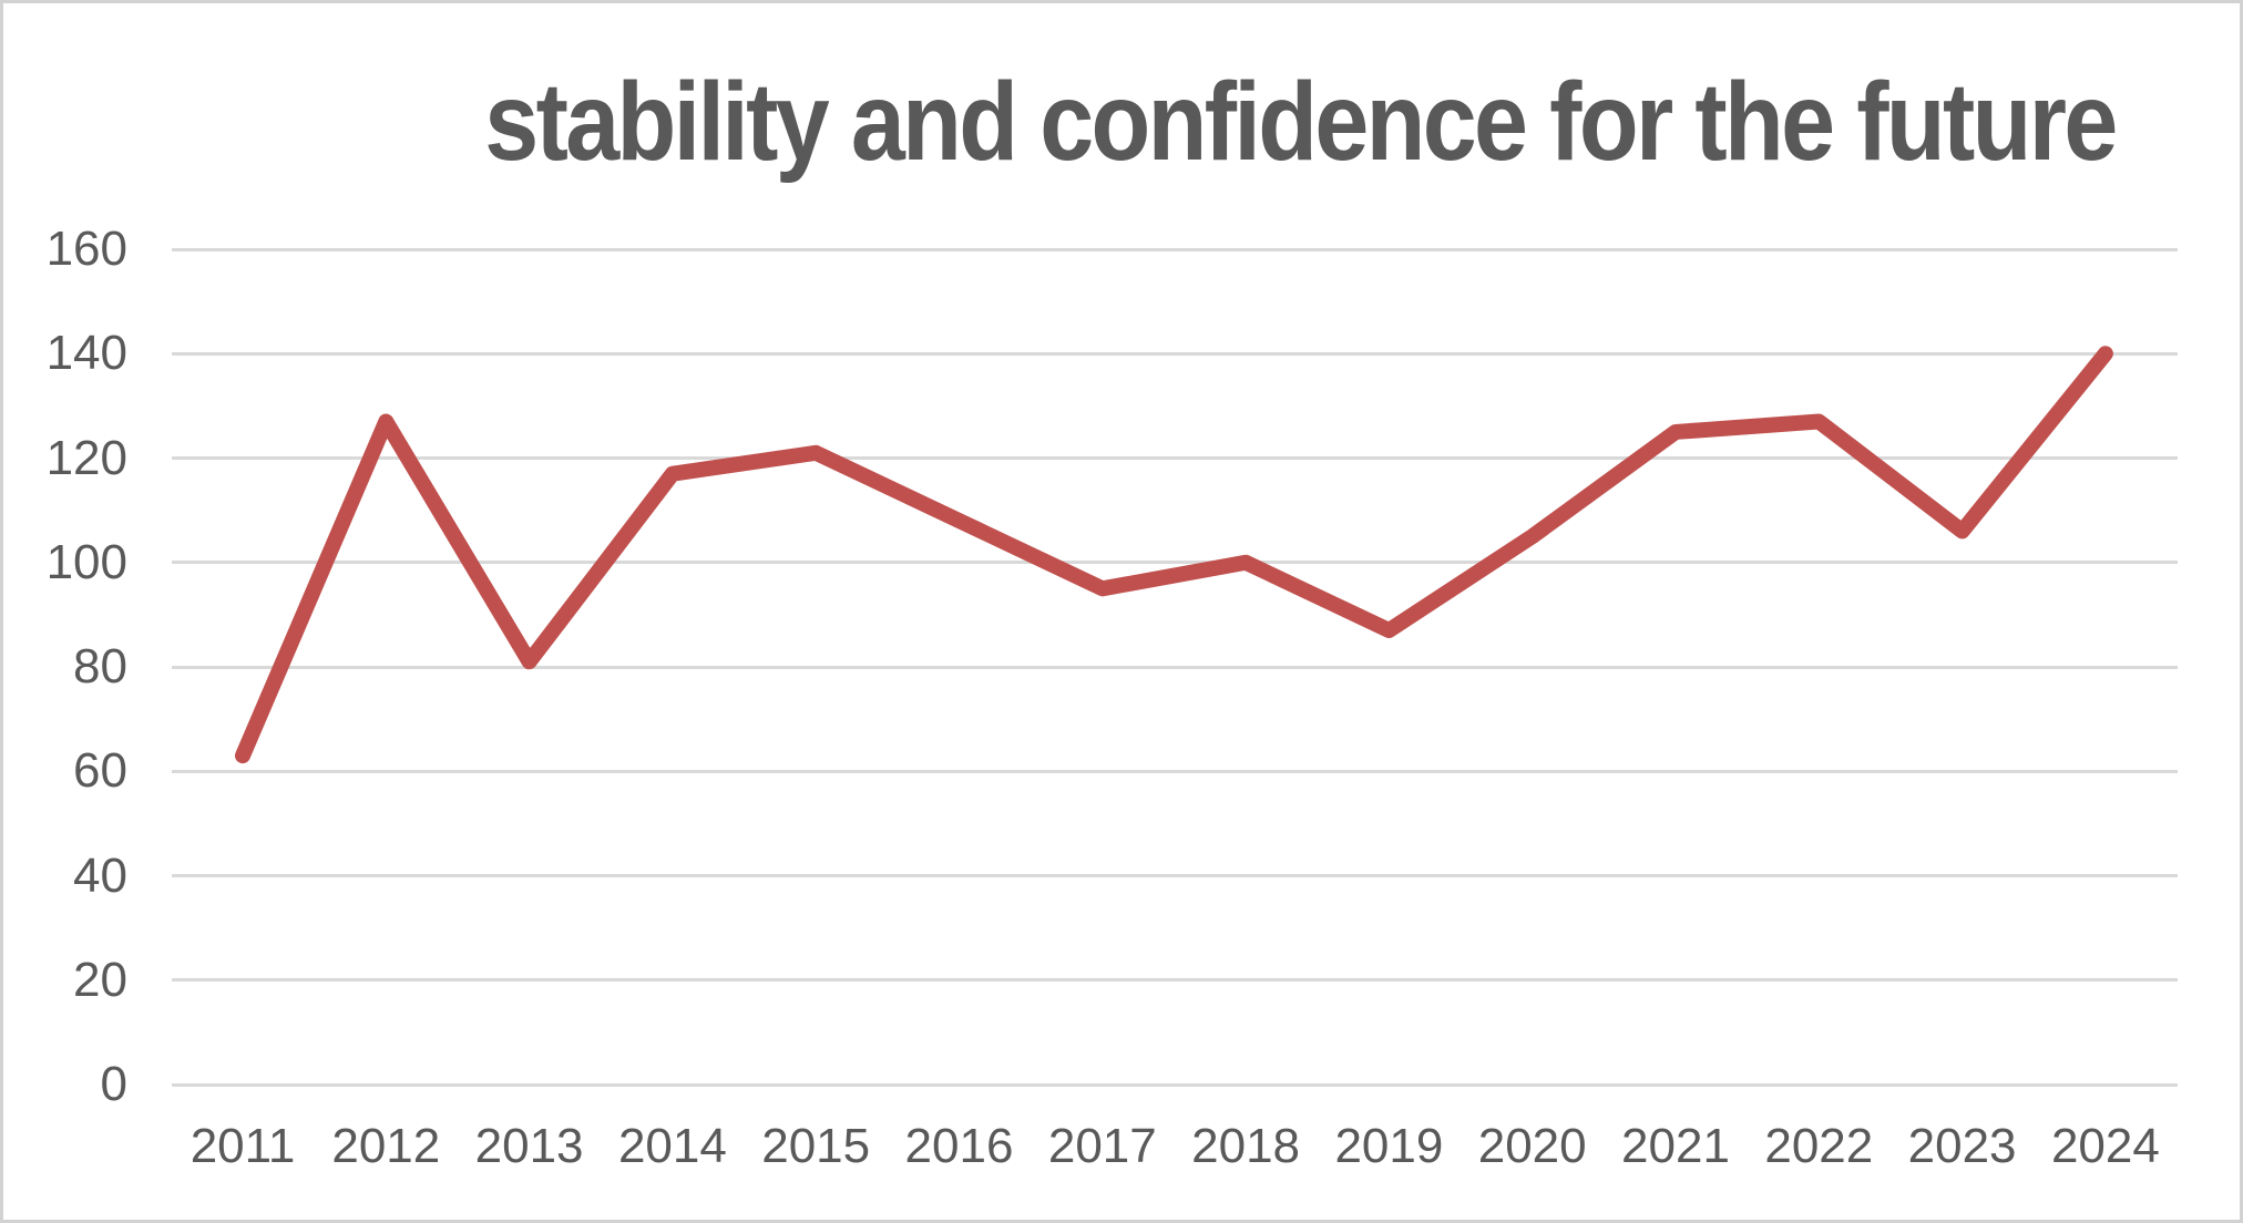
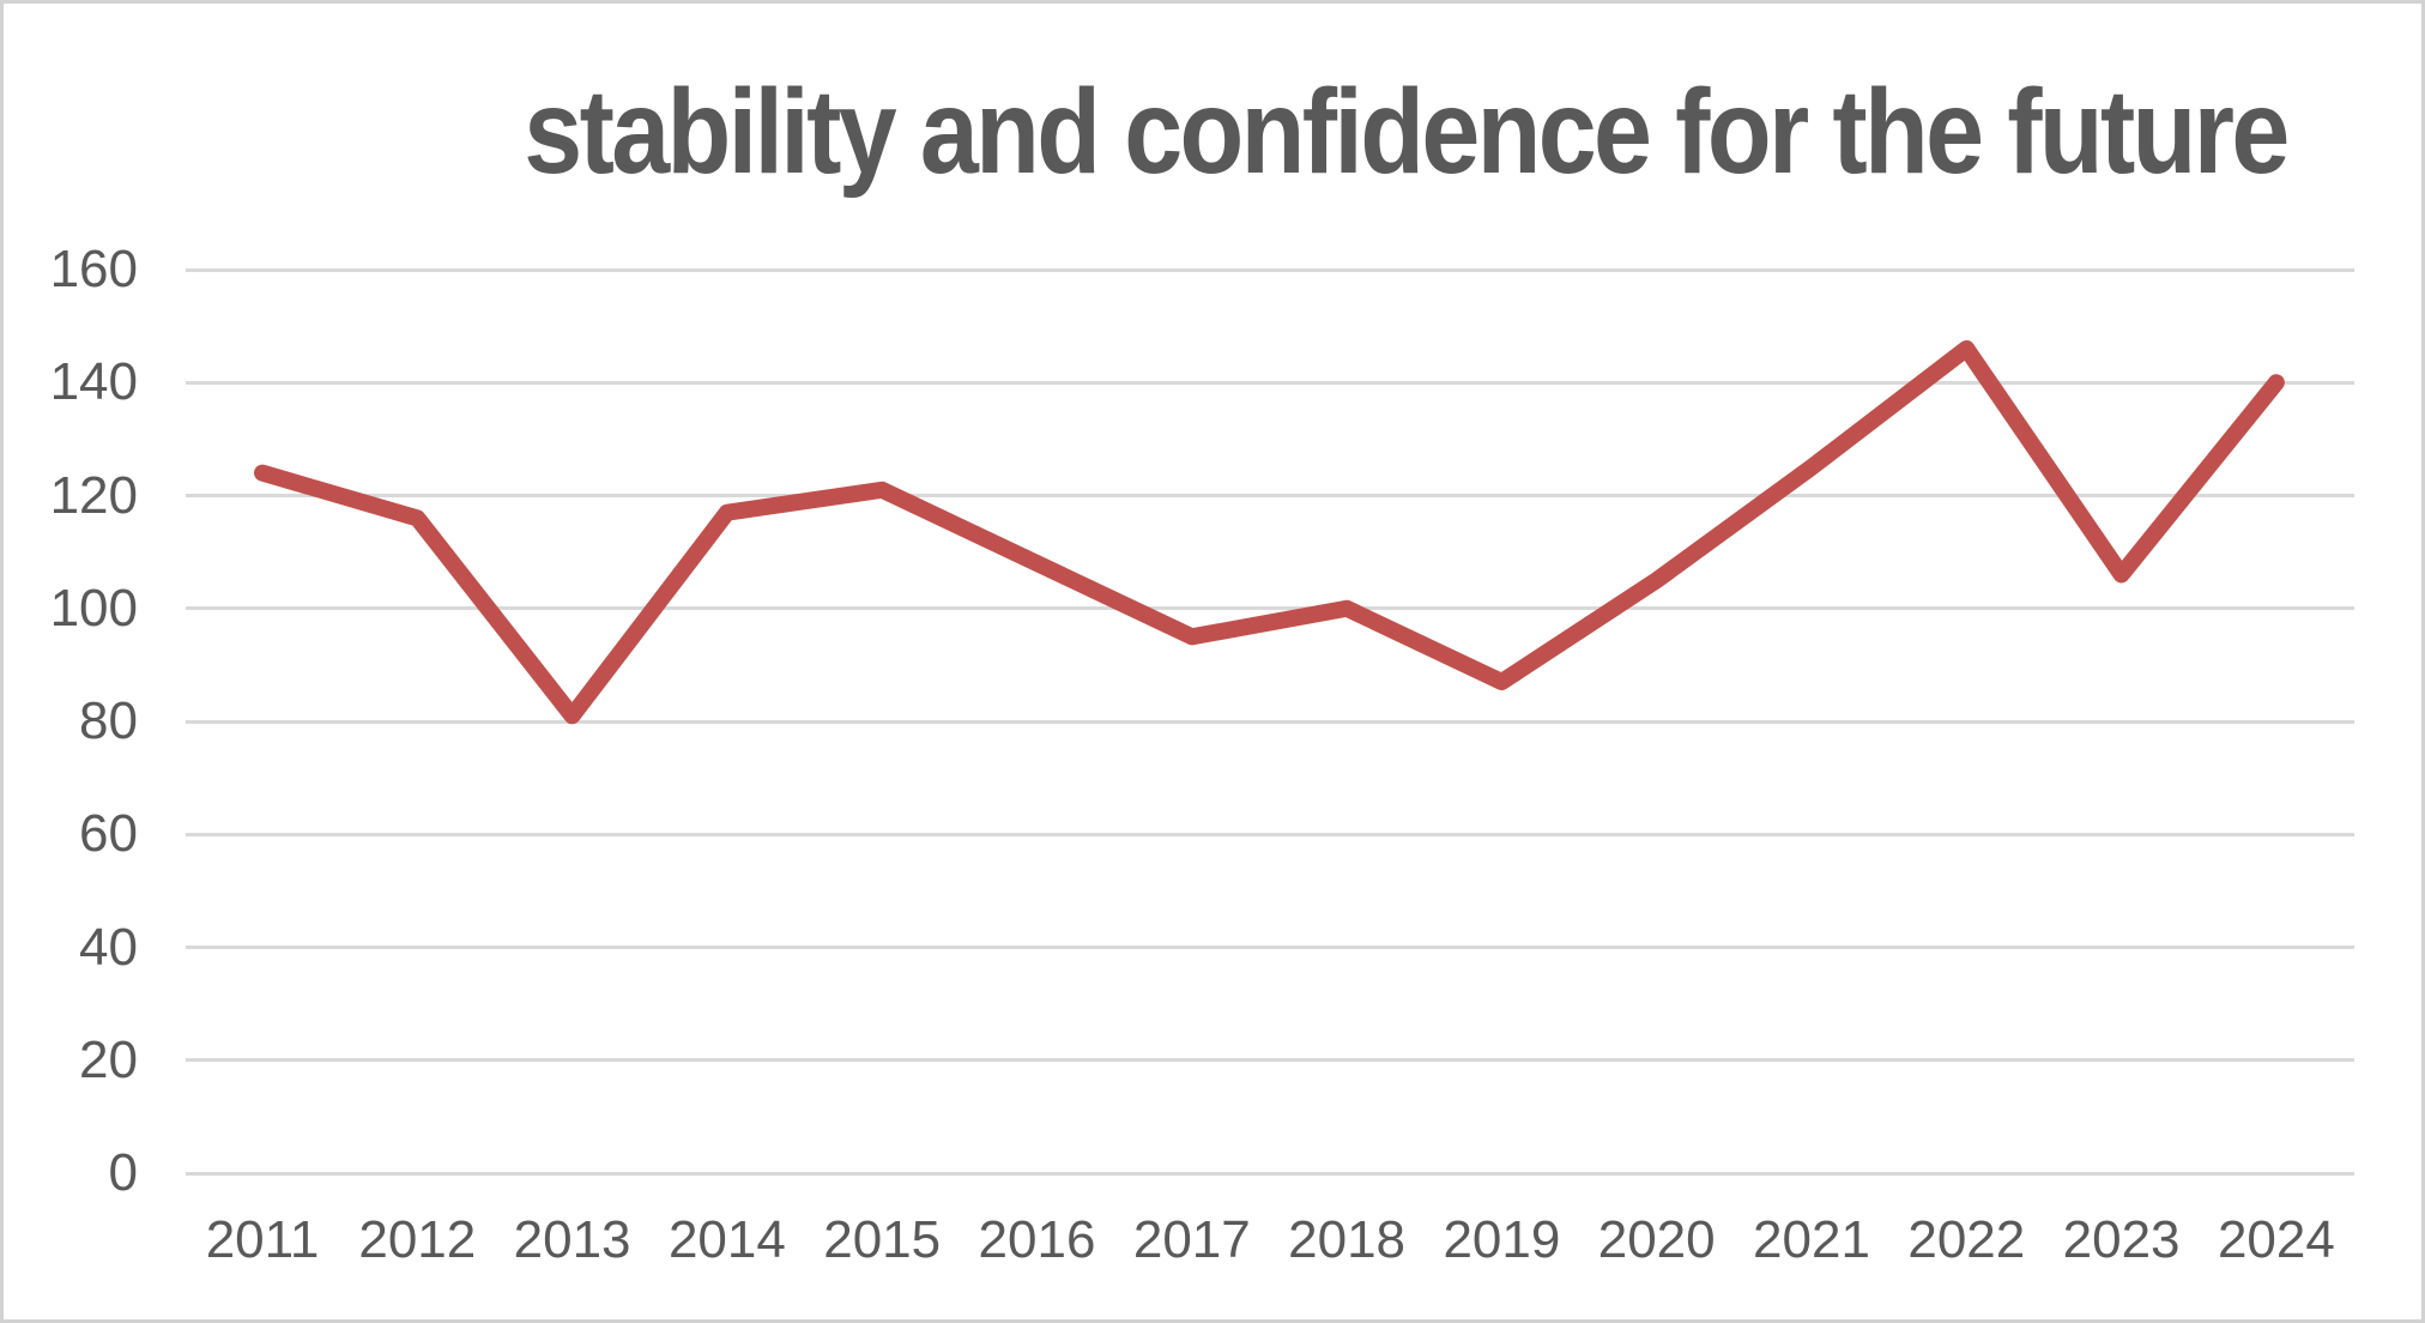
2011: 63 -> 124
2012: 127 -> 116
2022: 127 -> 146
